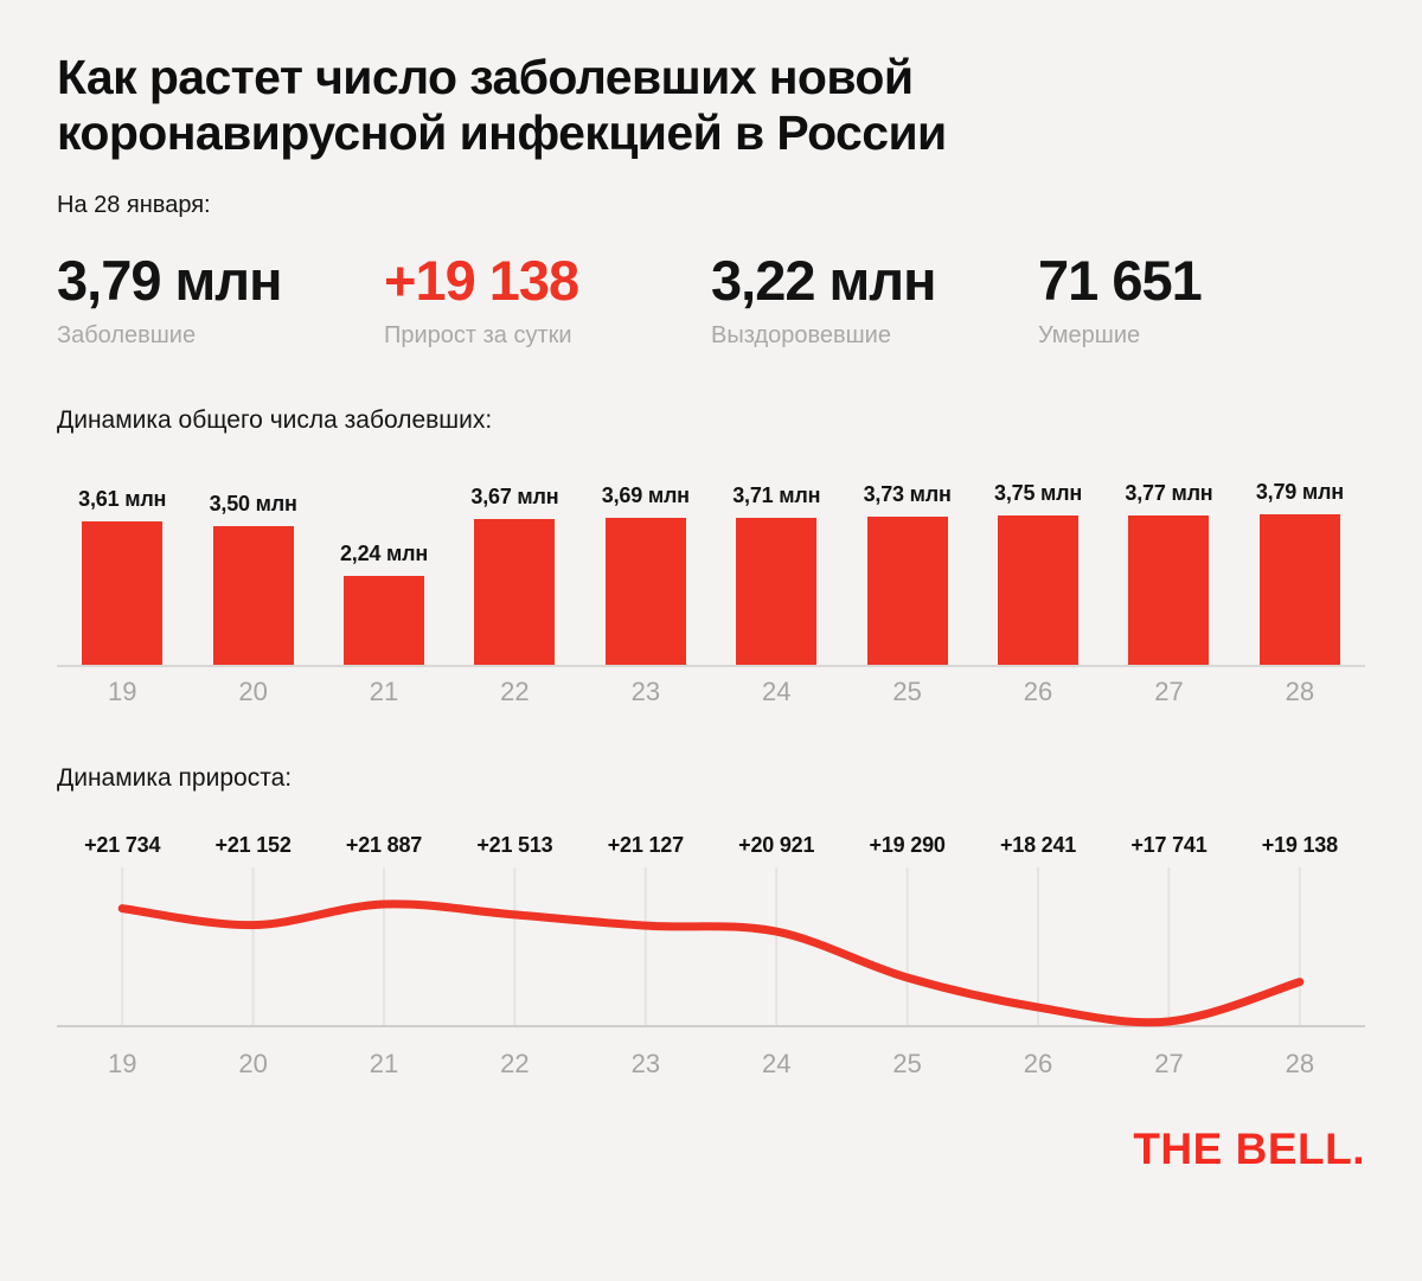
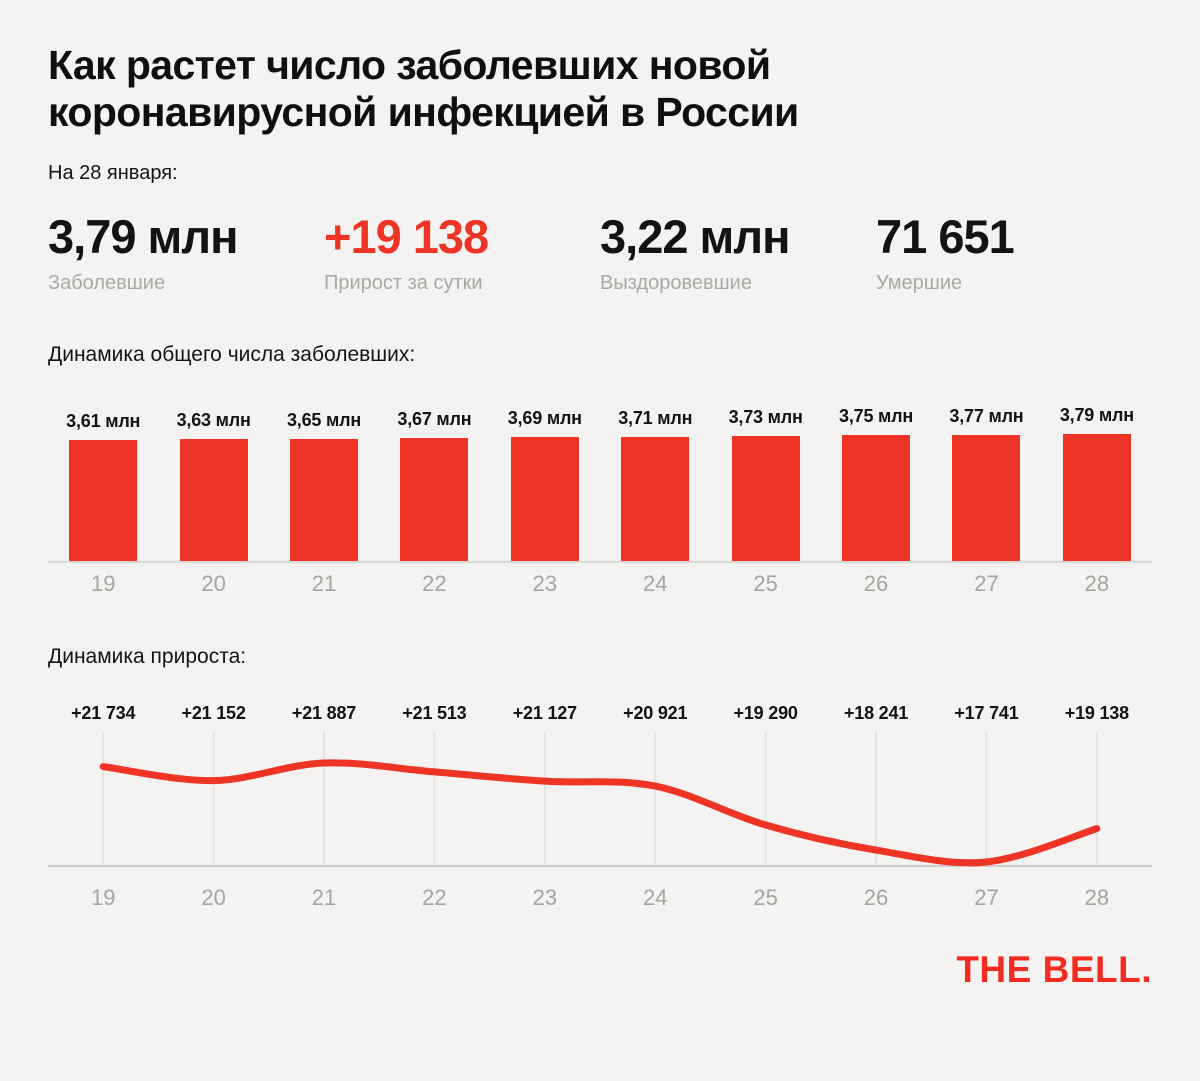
Динамика общего числа заболевших:/20: 3,50 -> 3,63
Динамика общего числа заболевших:/21: 2,24 -> 3,65
